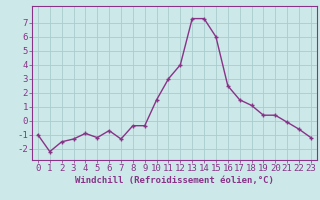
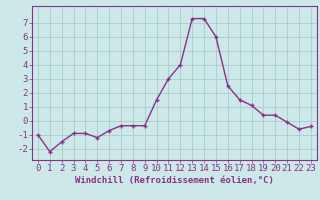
3: -1.3 -> -0.9
7: -1.3 -> -0.3
23: -1.2 -> -0.4
